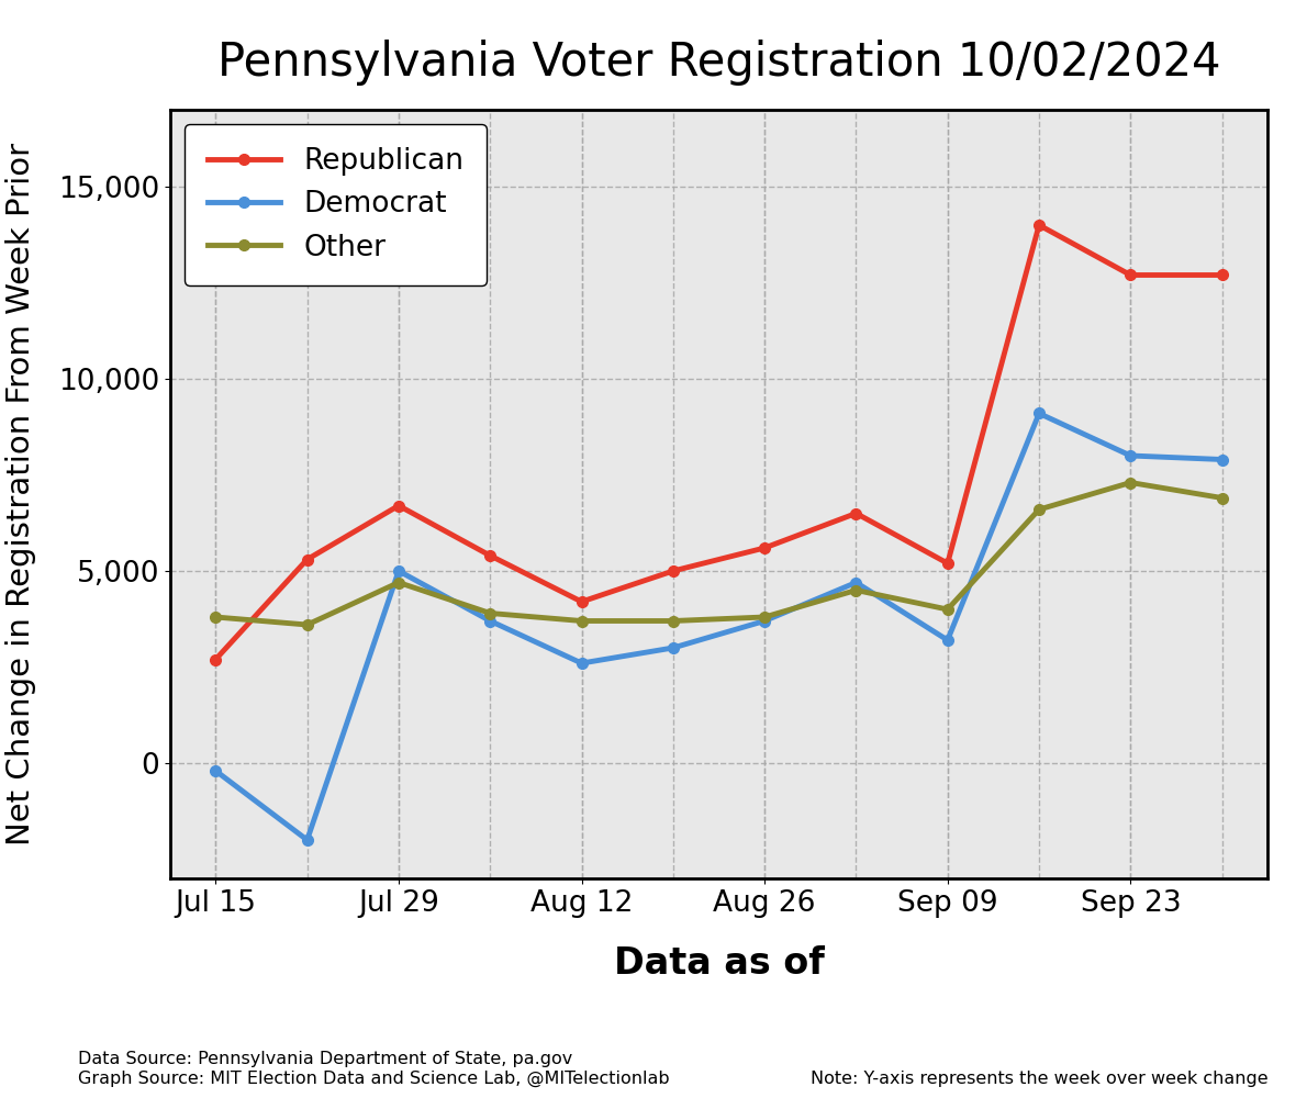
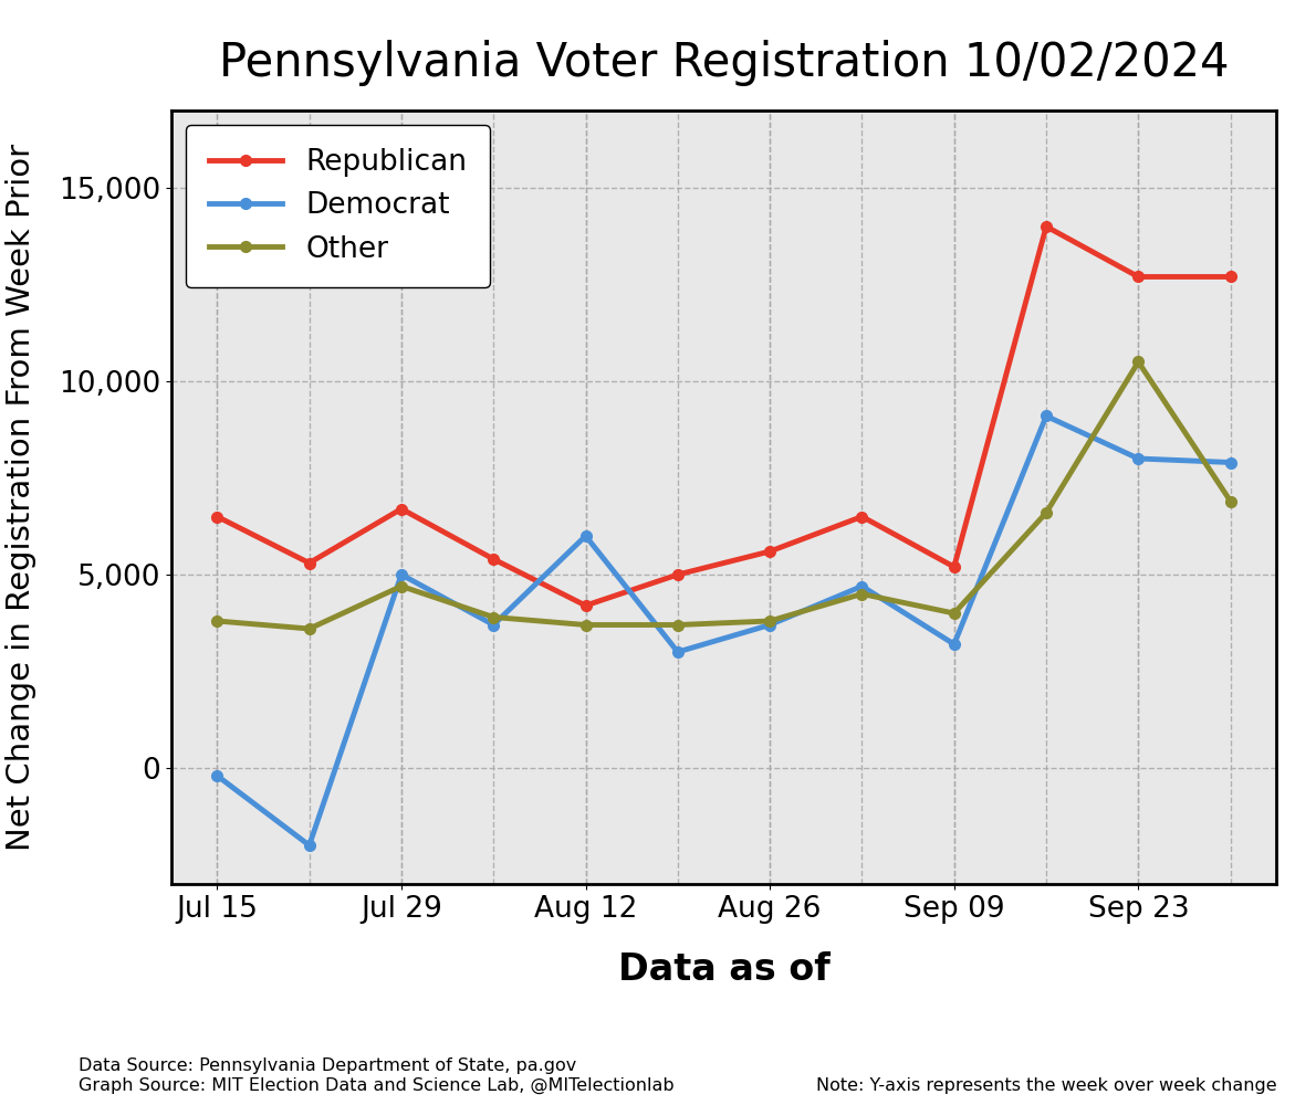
Republican/Jul 15: 2,700 -> 6,500
Democrat/Aug 12: 2,600 -> 6,000
Other/Sep 23: 7,300 -> 10,500
